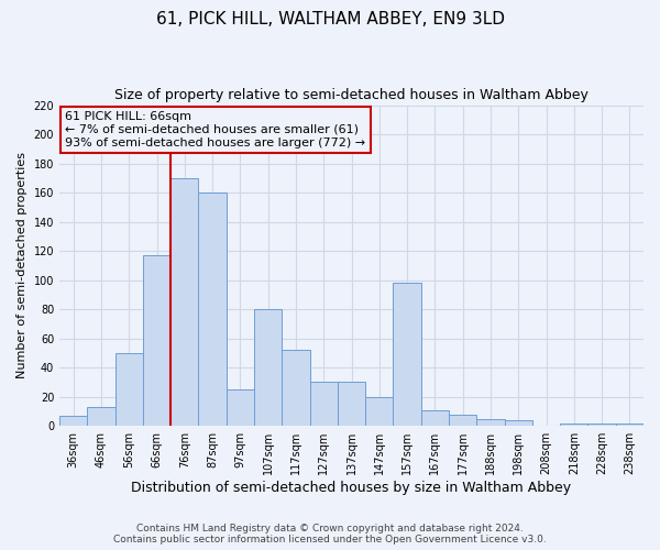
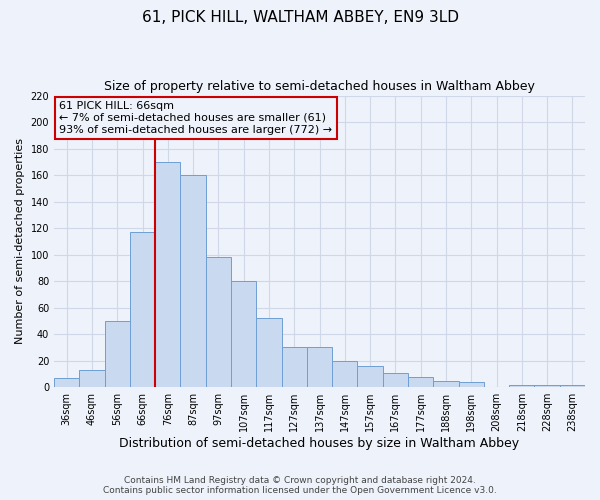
97sqm: 25 -> 98
157sqm: 98 -> 16
